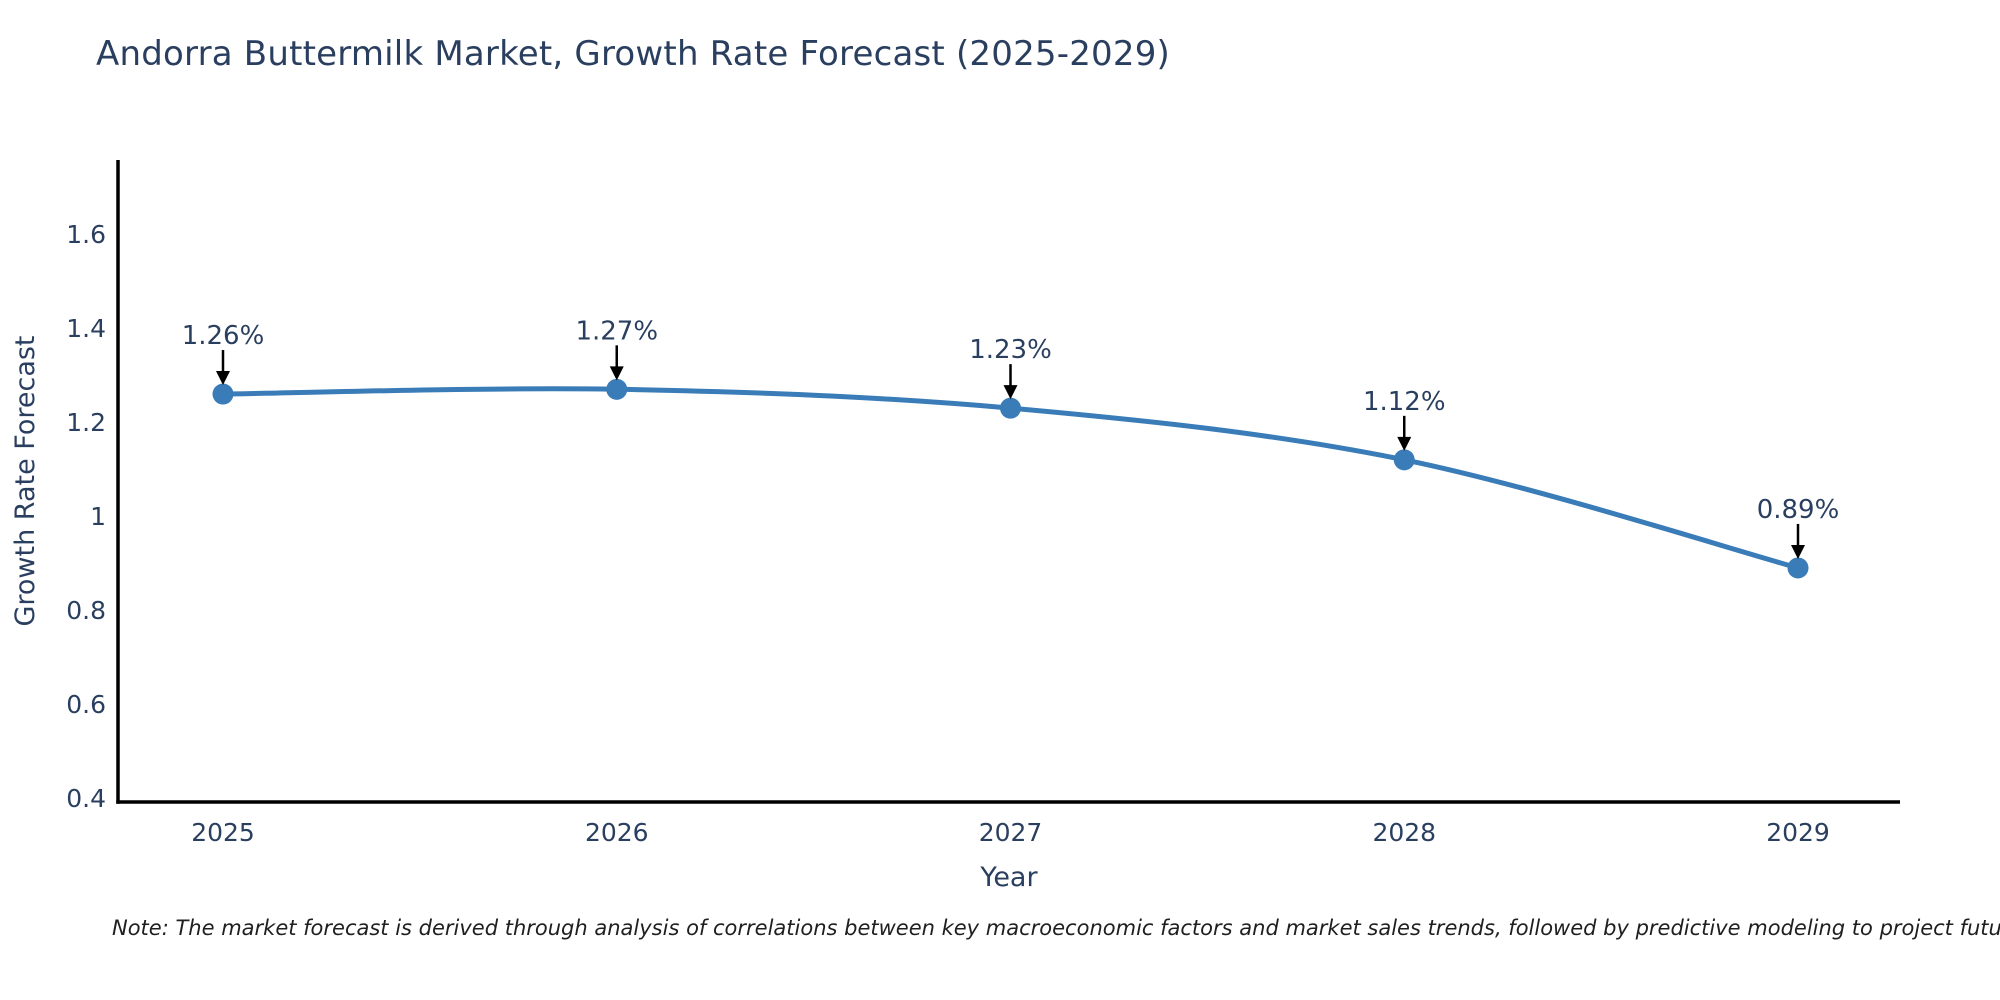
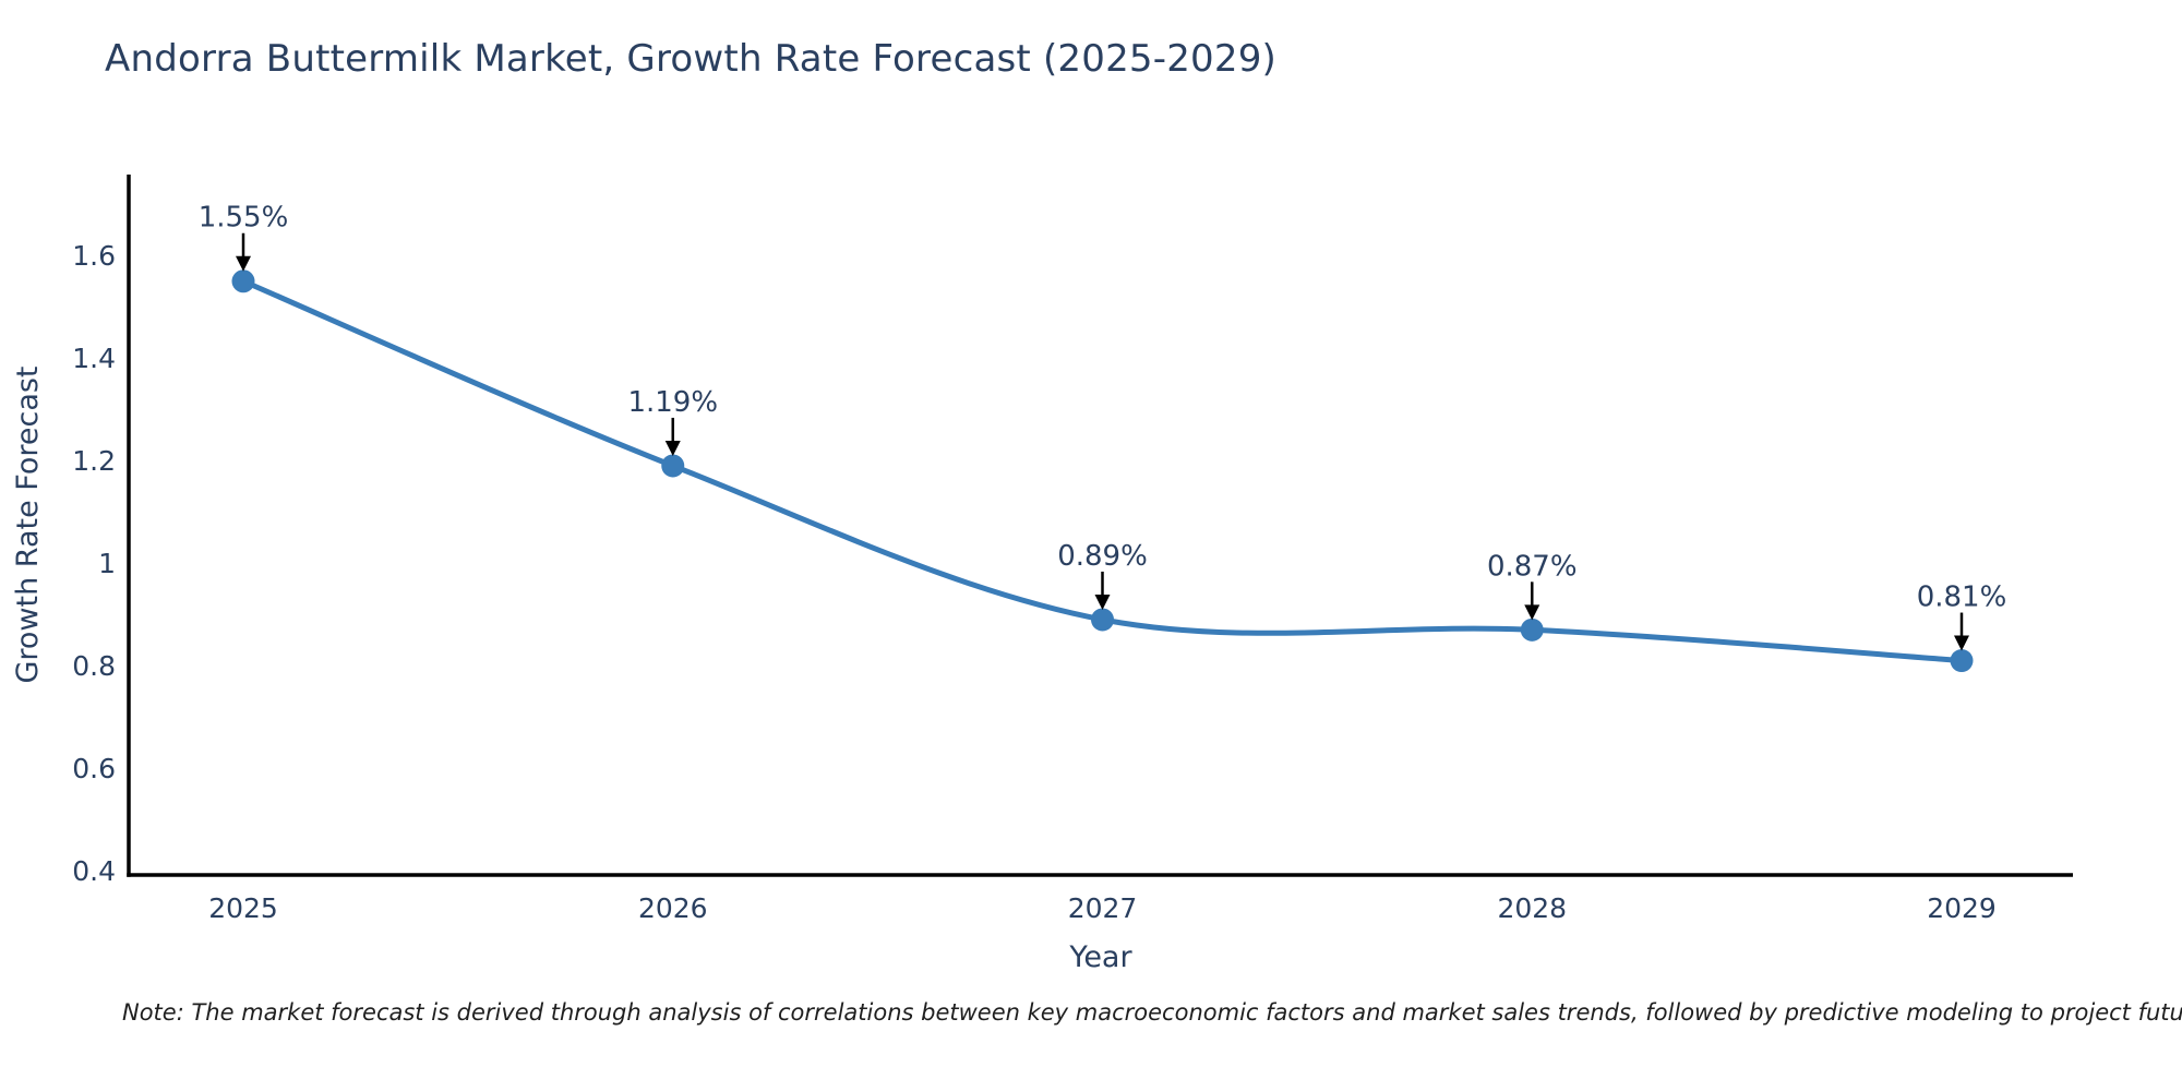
2025: 1.26% -> 1.55%
2026: 1.27% -> 1.19%
2027: 1.23% -> 0.89%
2028: 1.12% -> 0.87%
2029: 0.89% -> 0.81%
